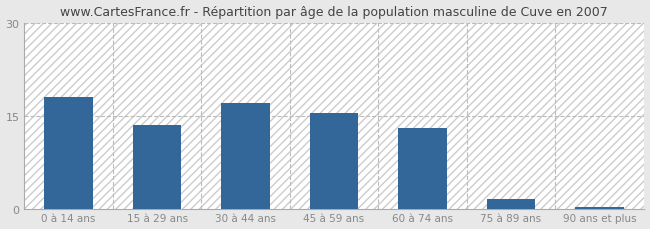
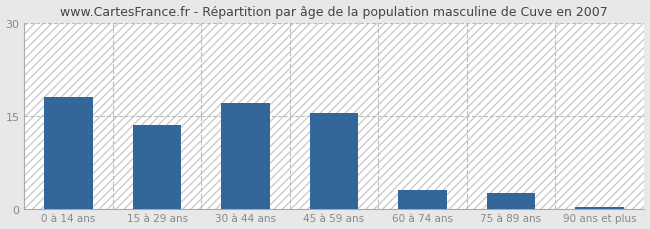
60 à 74 ans: 13.0 -> 3.0
75 à 89 ans: 1.6 -> 2.5
